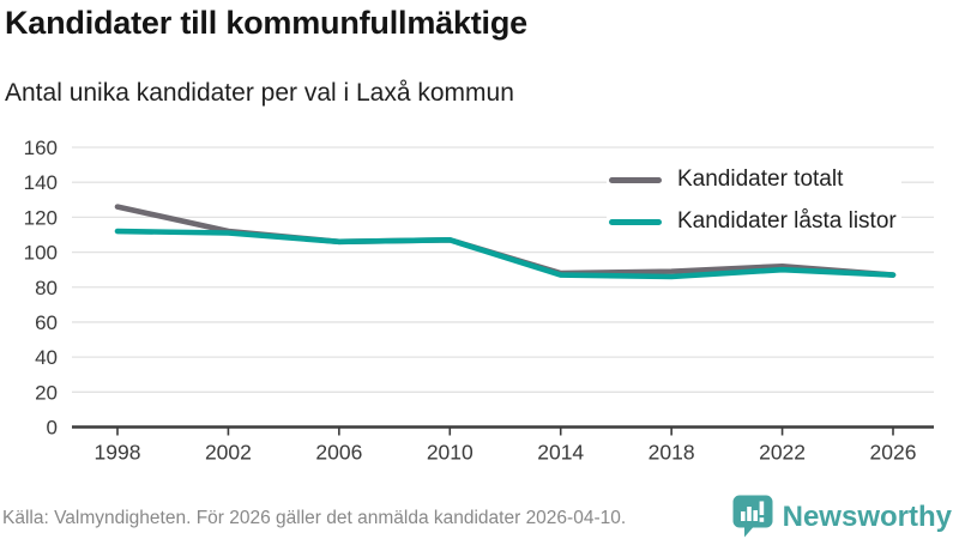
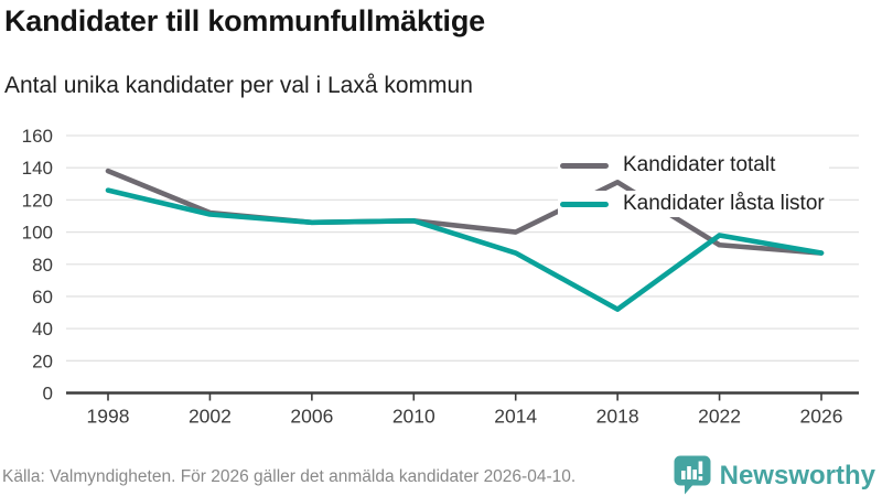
Kandidater totalt/1998: 126 -> 138
Kandidater låsta listor/1998: 112 -> 126
Kandidater totalt/2014: 88 -> 100
Kandidater totalt/2018: 89 -> 131
Kandidater låsta listor/2018: 86 -> 52
Kandidater låsta listor/2022: 90 -> 98
